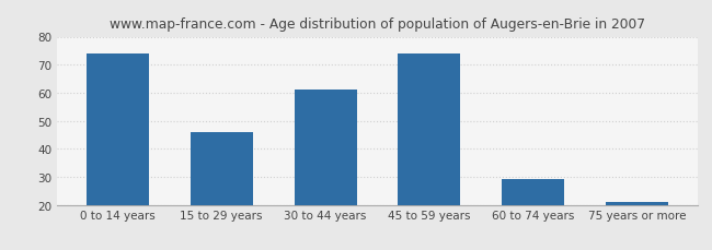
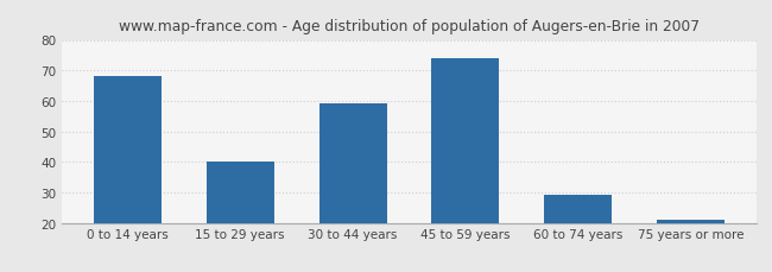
0 to 14 years: 74 -> 68
15 to 29 years: 46 -> 40
30 to 44 years: 61 -> 59
